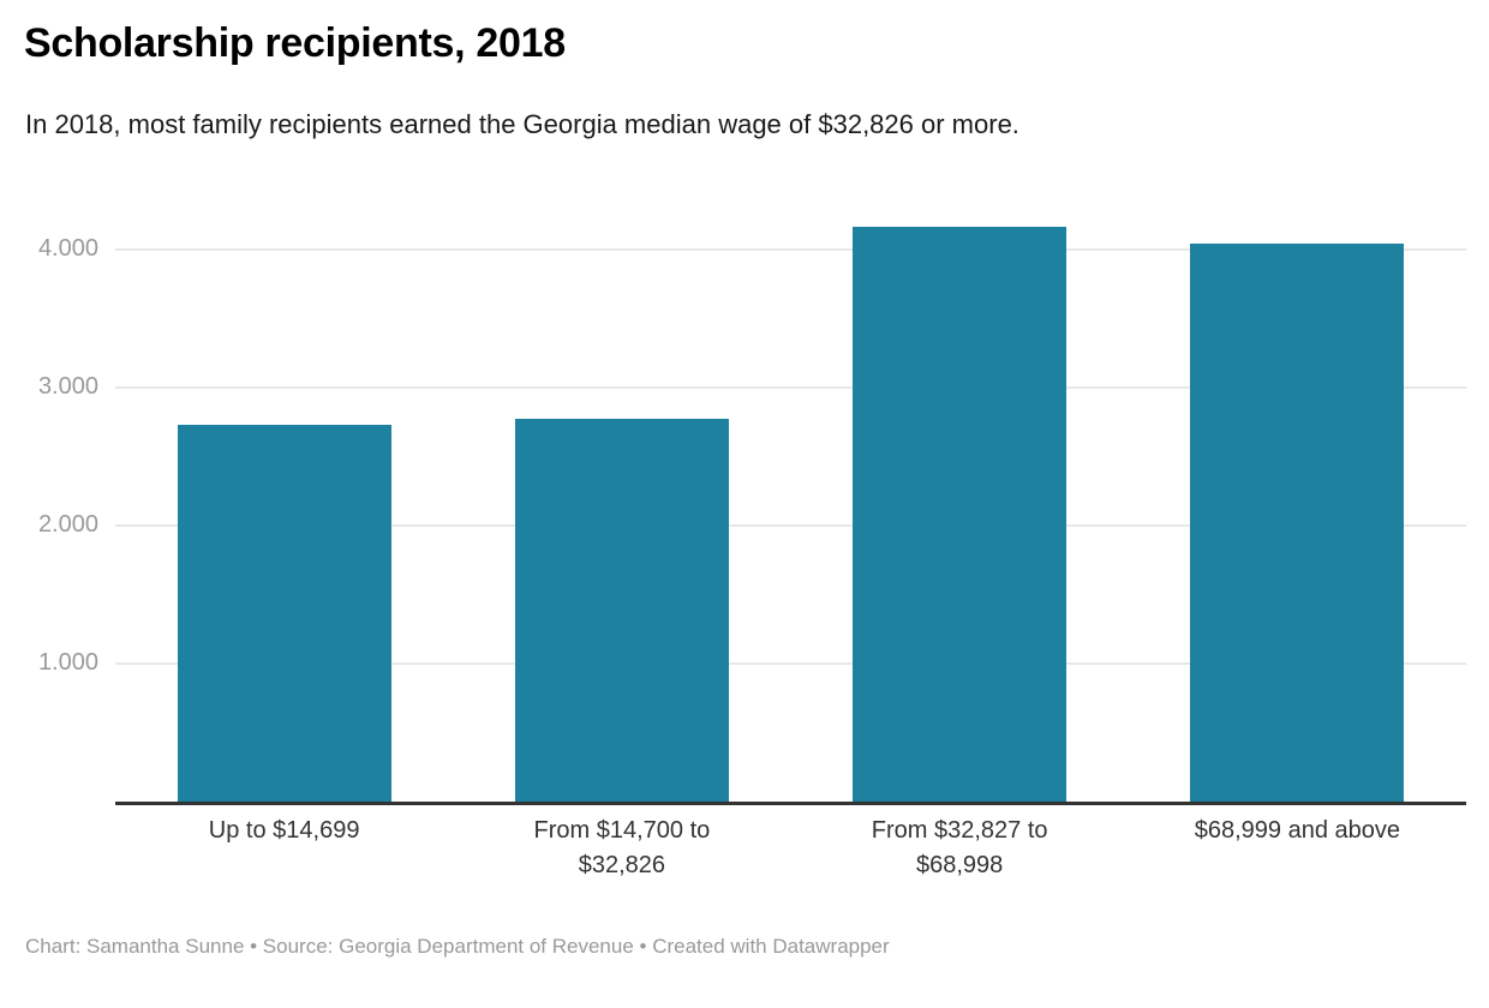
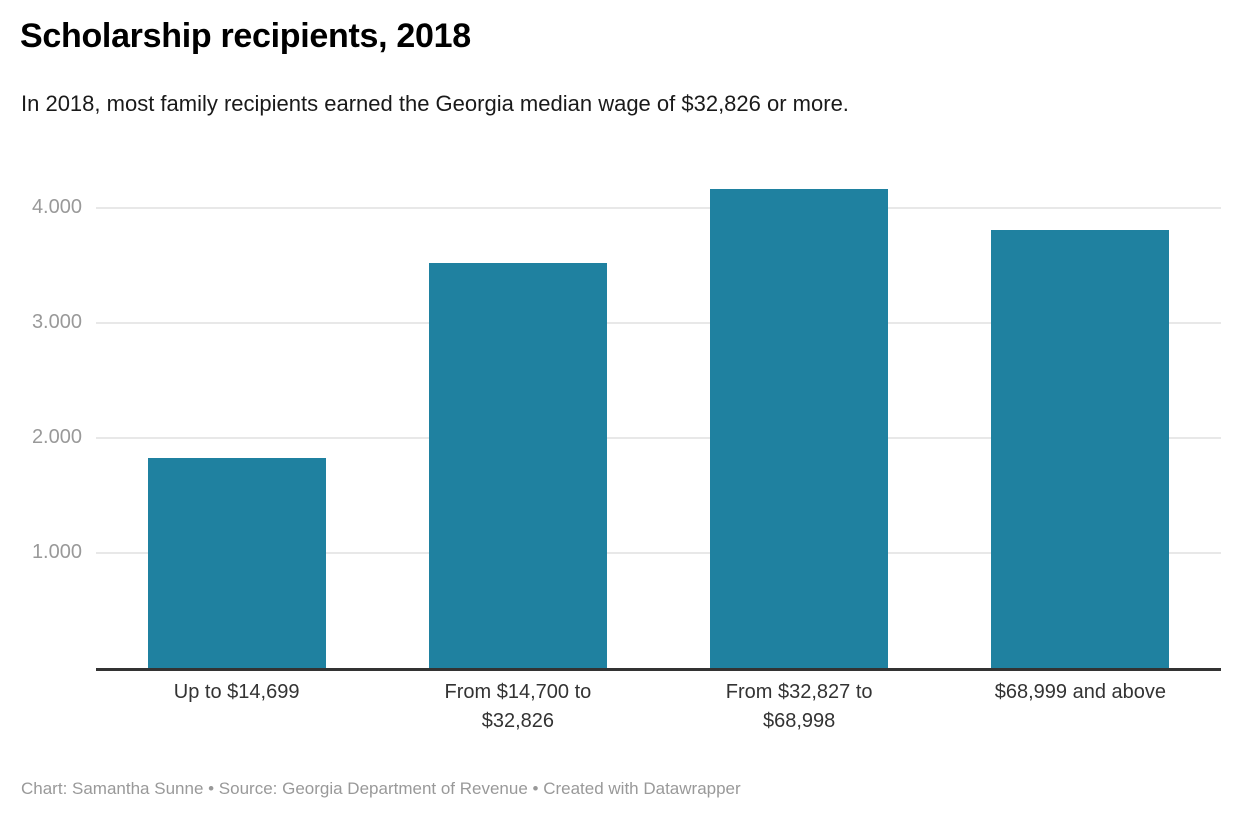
Up to $14,699: 2730 -> 1830
From $14,700 to $32,826: 2770 -> 3520
$68,999 and above: 4040 -> 3810
